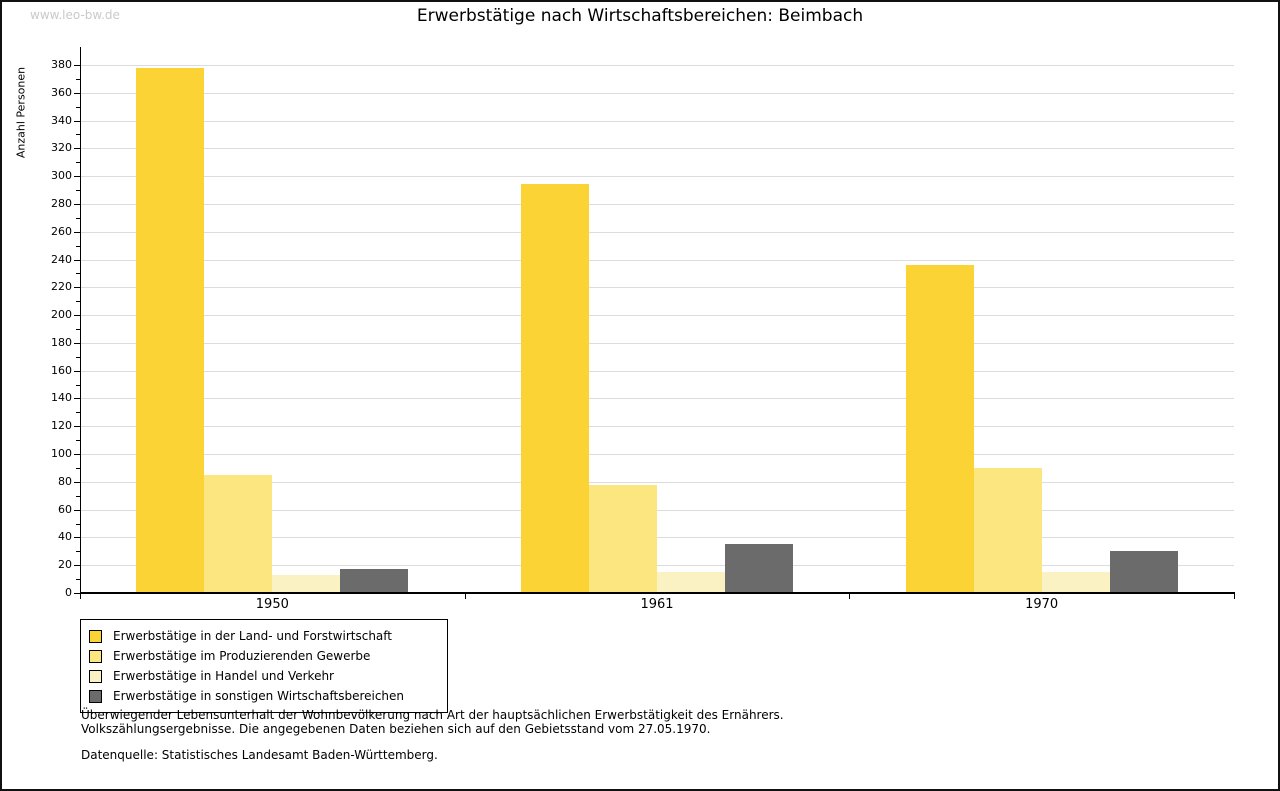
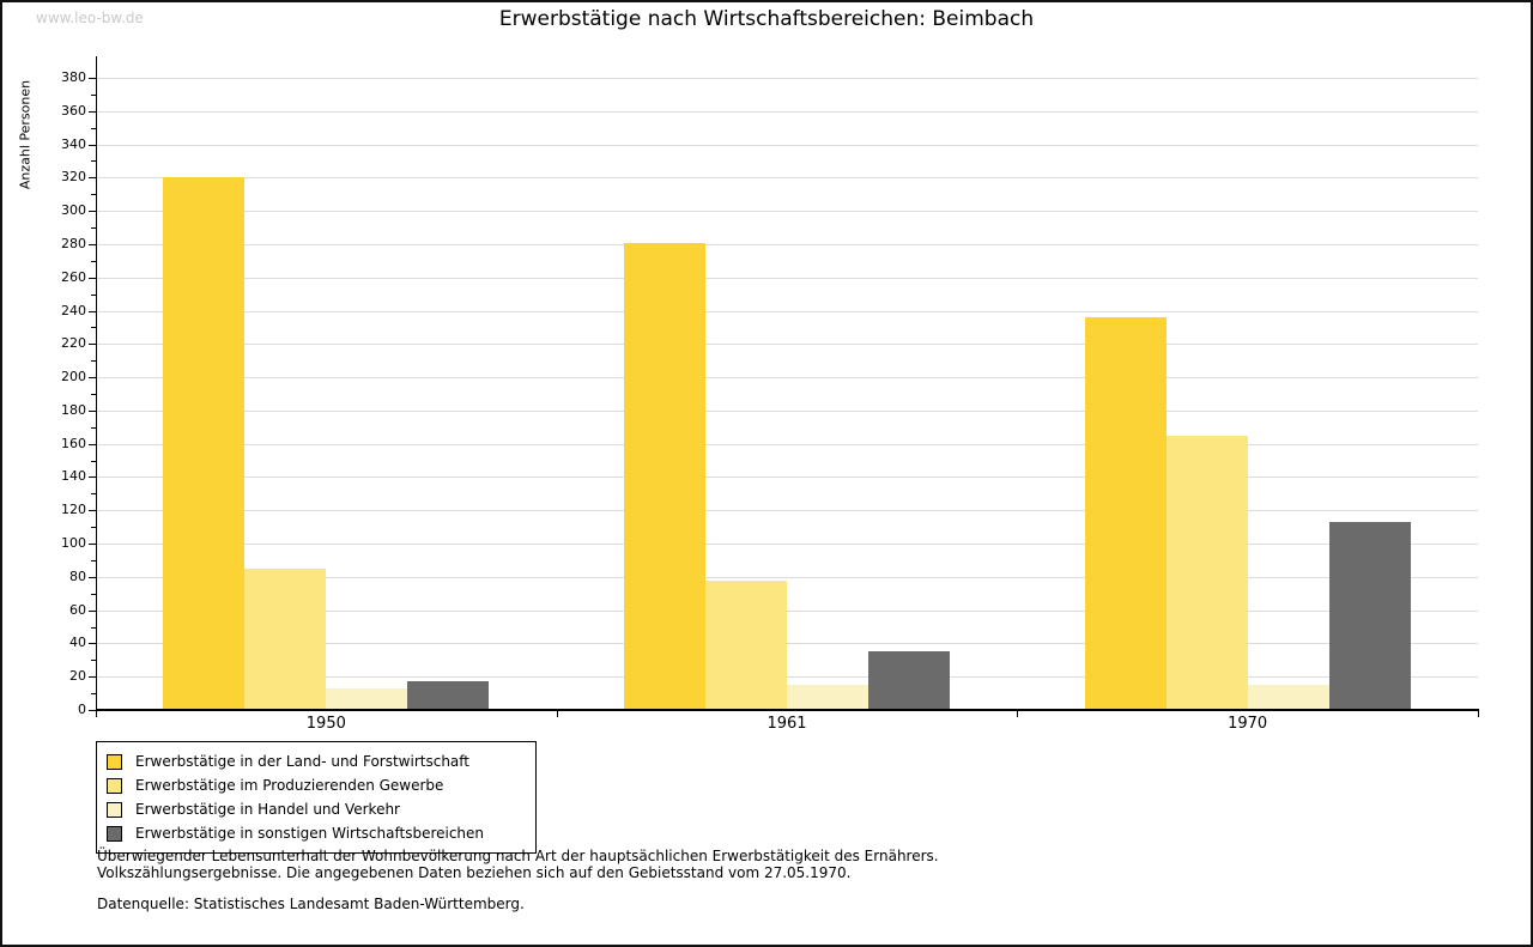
Erwerbstätige in der Land- und Forstwirtschaft/1950: 378 -> 320
Erwerbstätige in der Land- und Forstwirtschaft/1961: 294 -> 281
Erwerbstätige im Produzierenden Gewerbe/1970: 90 -> 165
Erwerbstätige in sonstigen Wirtschaftsbereichen/1970: 30 -> 113
